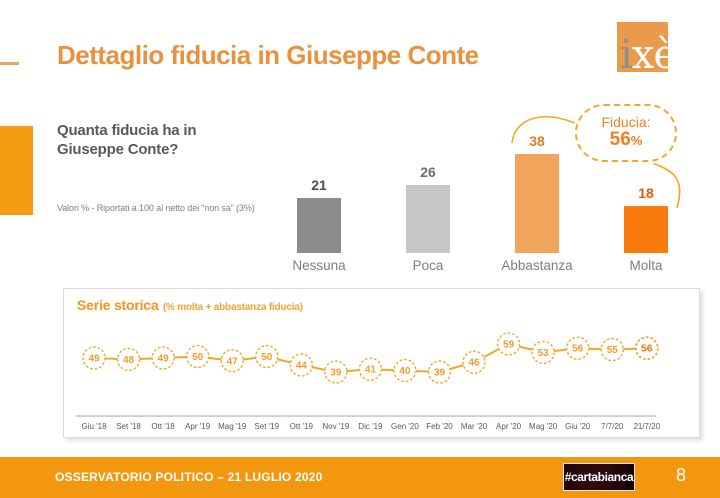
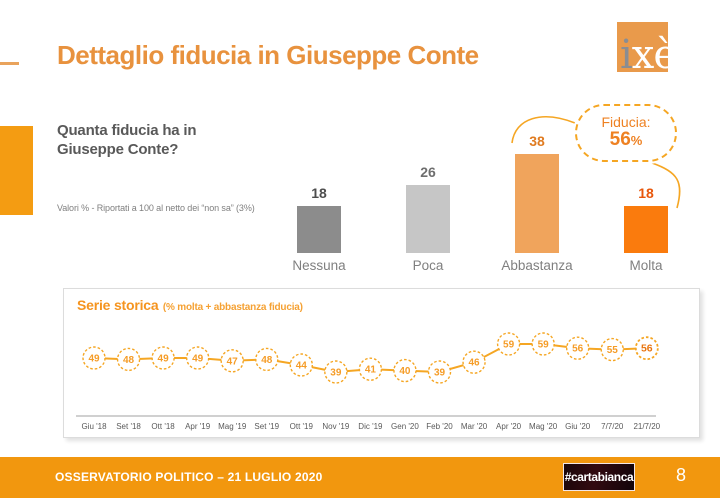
Quanta fiducia ha in Giuseppe Conte?/Nessuna: 21 -> 18
Serie storica/Apr '19: 50 -> 49
Serie storica/Set '19: 50 -> 48
Serie storica/Mag '20: 53 -> 59
